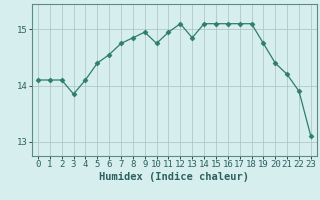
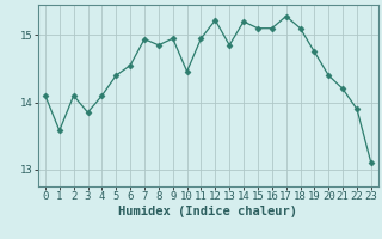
1: 14.10 -> 13.58
7: 14.75 -> 14.94
10: 14.75 -> 14.46
12: 15.10 -> 15.22
14: 15.10 -> 15.20
17: 15.10 -> 15.28
